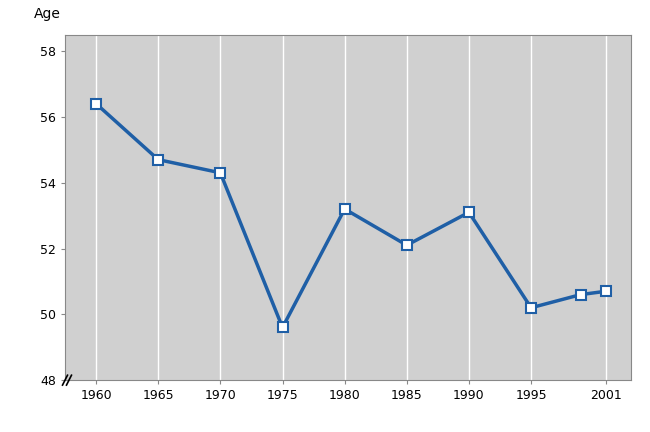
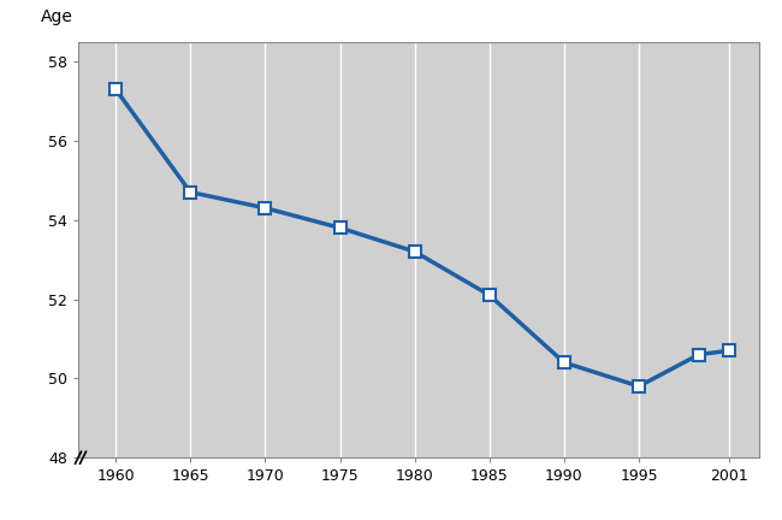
1960: 56.4 -> 57.3
1975: 49.6 -> 53.8
1990: 53.1 -> 50.4
1995: 50.2 -> 49.8
